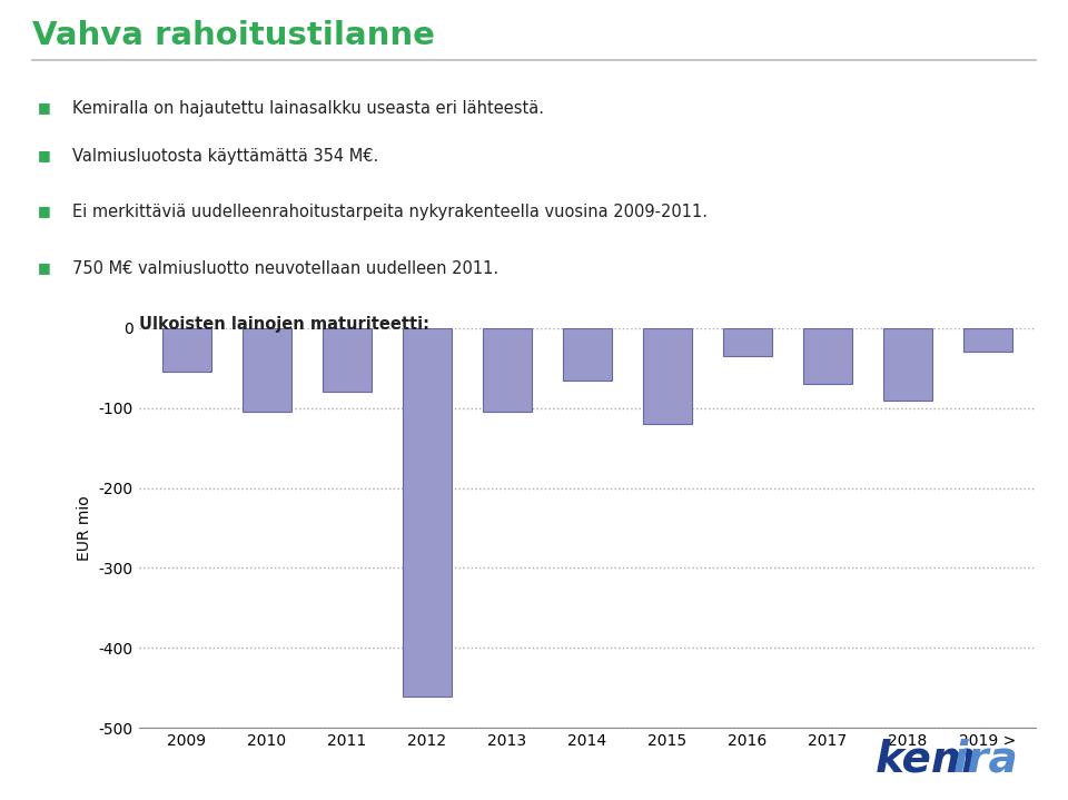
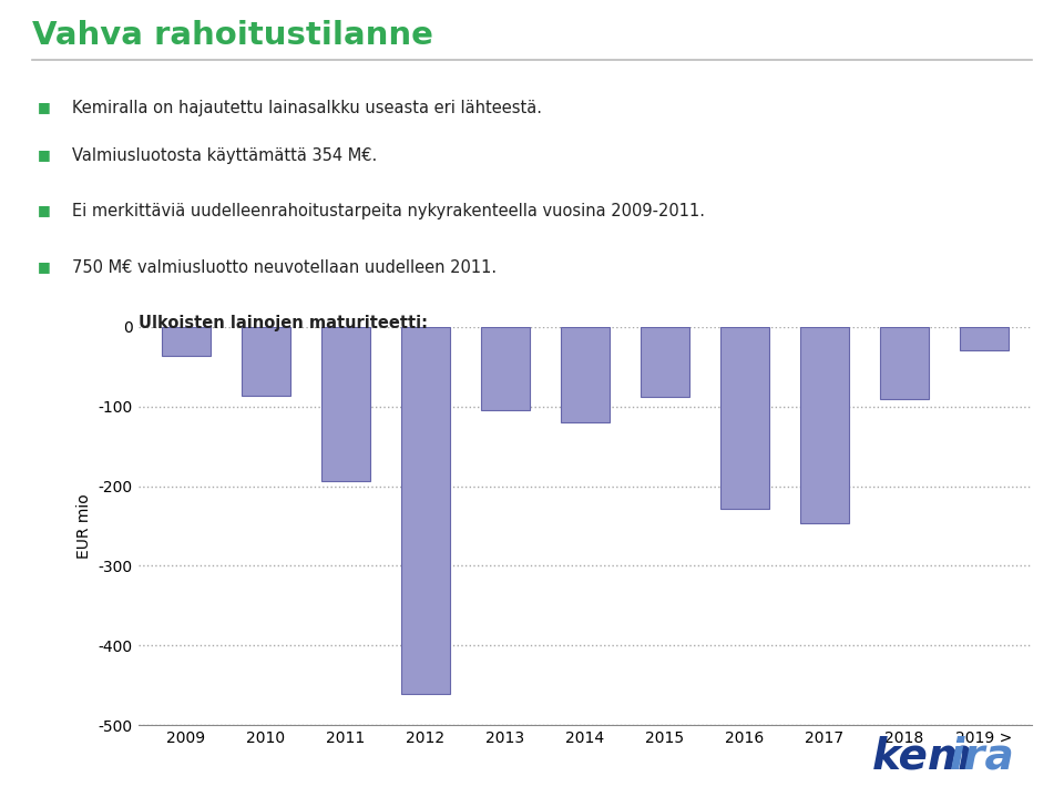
2009: -55 -> -36
2010: -105 -> -86
2011: -80 -> -194
2014: -65 -> -120
2015: -120 -> -88
2016: -35 -> -228
2017: -70 -> -246
